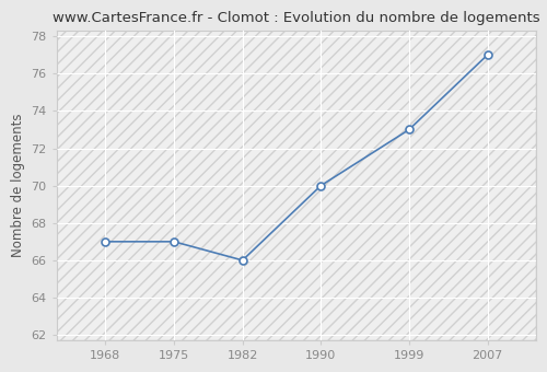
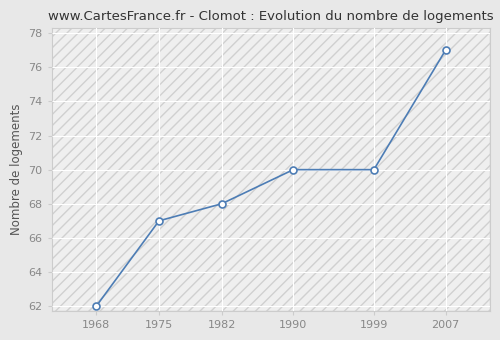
1968: 67 -> 62
1982: 66 -> 68
1999: 73 -> 70
